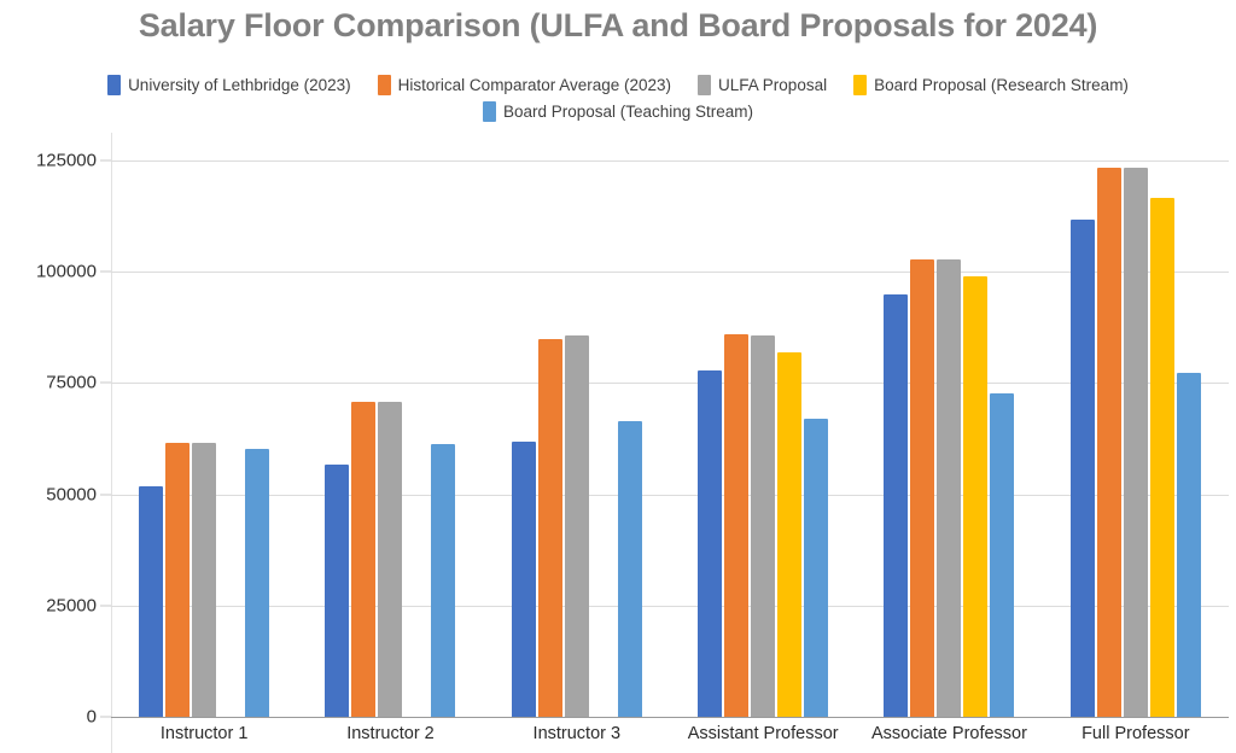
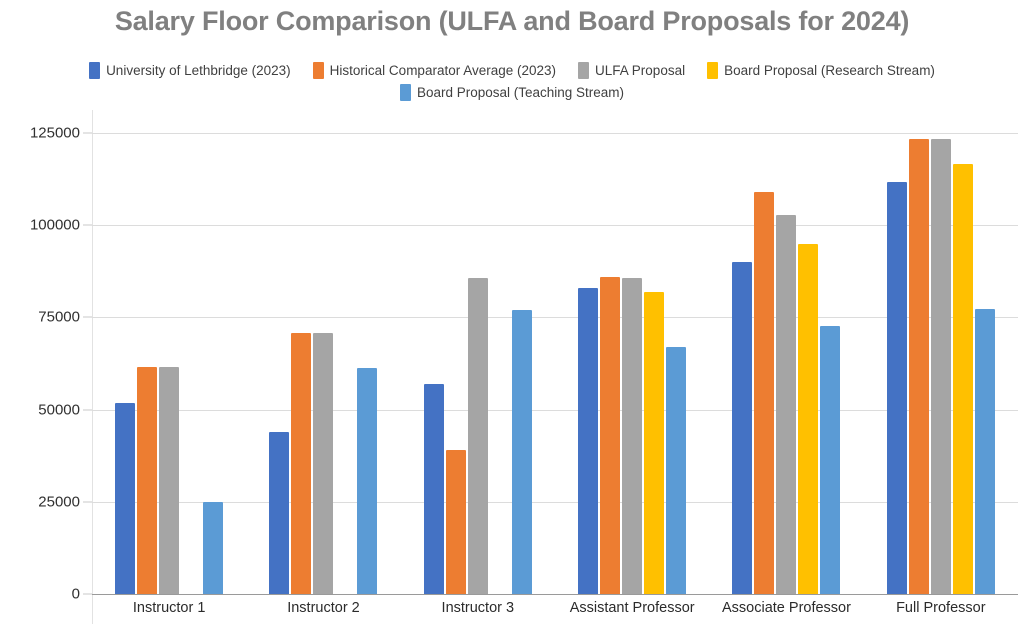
Board Proposal (Teaching Stream)/Instructor 1: 60000 -> 25000
University of Lethbridge (2023)/Instructor 2: 57000 -> 44000
University of Lethbridge (2023)/Instructor 3: 62000 -> 57000
Historical Comparator Average (2023)/Instructor 3: 85000 -> 39000
Board Proposal (Teaching Stream)/Instructor 3: 66000 -> 77000
University of Lethbridge (2023)/Assistant Professor: 78000 -> 83000
University of Lethbridge (2023)/Associate Professor: 95000 -> 90000
Historical Comparator Average (2023)/Associate Professor: 103000 -> 109000
Board Proposal (Research Stream)/Associate Professor: 99000 -> 95000
